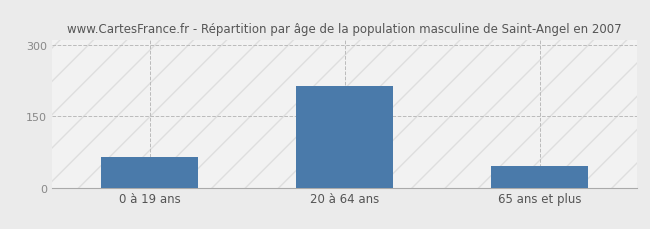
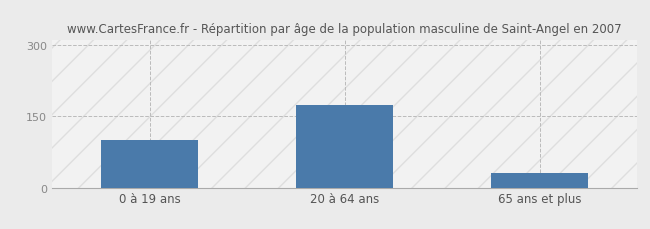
0 à 19 ans: 65 -> 100
20 à 64 ans: 215 -> 175
65 ans et plus: 45 -> 30
